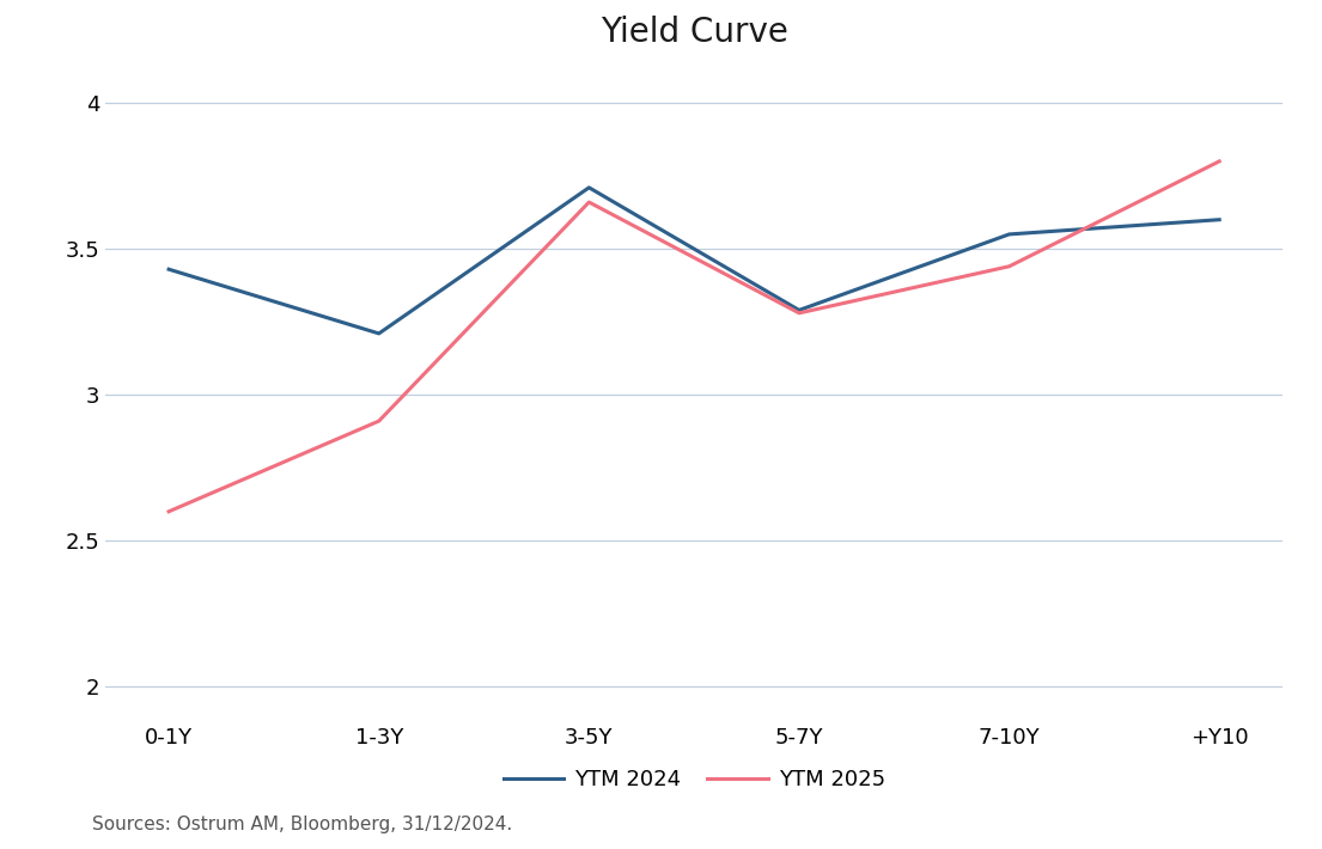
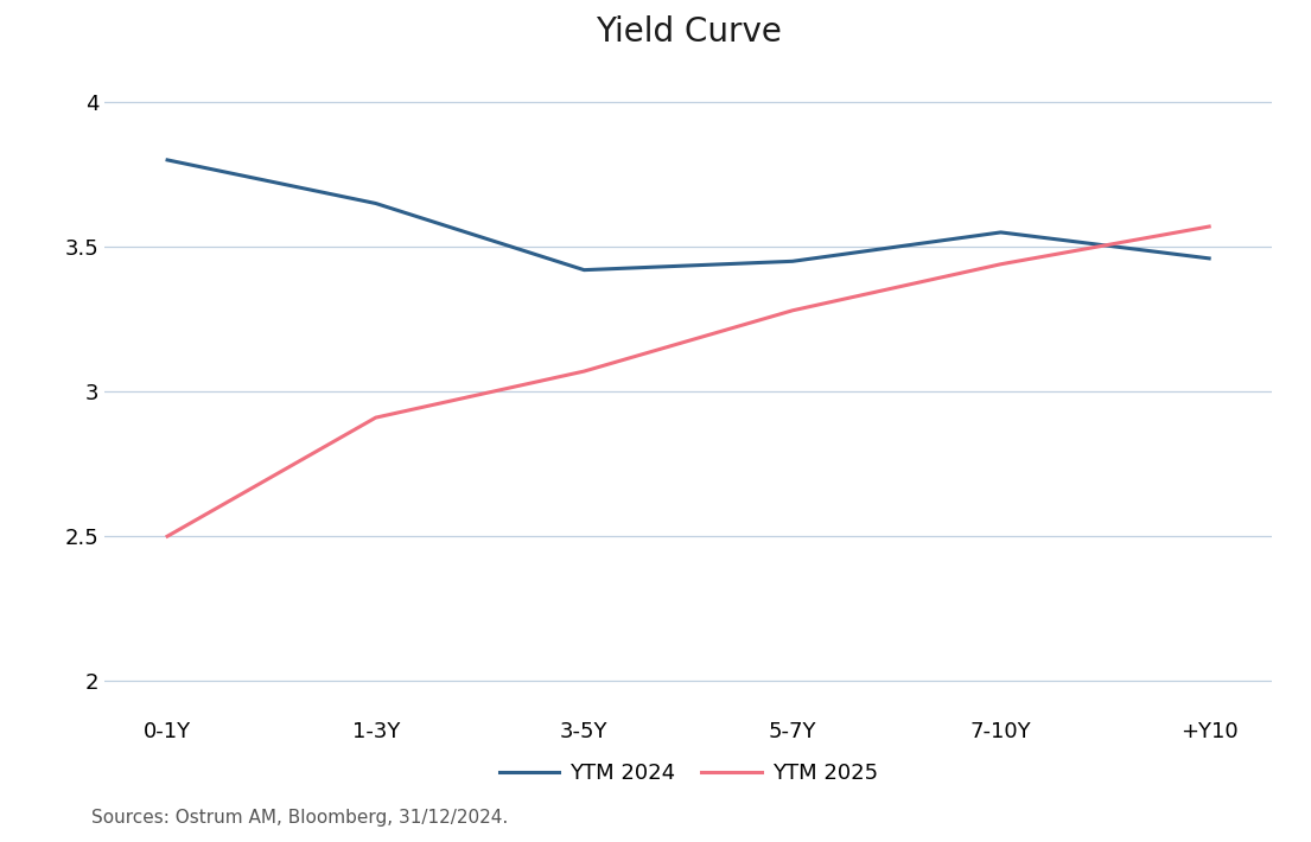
YTM 2024/0-1Y: 3.43 -> 3.80
YTM 2025/0-1Y: 2.60 -> 2.50
YTM 2024/1-3Y: 3.21 -> 3.65
YTM 2024/3-5Y: 3.71 -> 3.42
YTM 2025/3-5Y: 3.66 -> 3.07
YTM 2024/5-7Y: 3.29 -> 3.45
YTM 2024/+Y10: 3.60 -> 3.46
YTM 2025/+Y10: 3.80 -> 3.57
